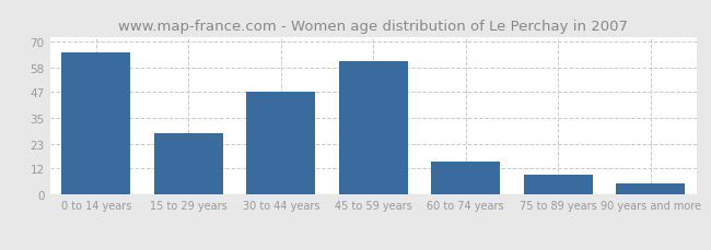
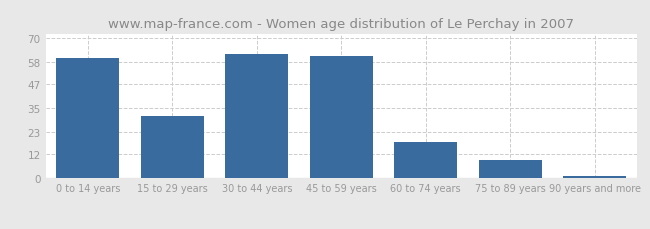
0 to 14 years: 65 -> 60
15 to 29 years: 28 -> 31
30 to 44 years: 47 -> 62
60 to 74 years: 15 -> 18
90 years and more: 5 -> 1
